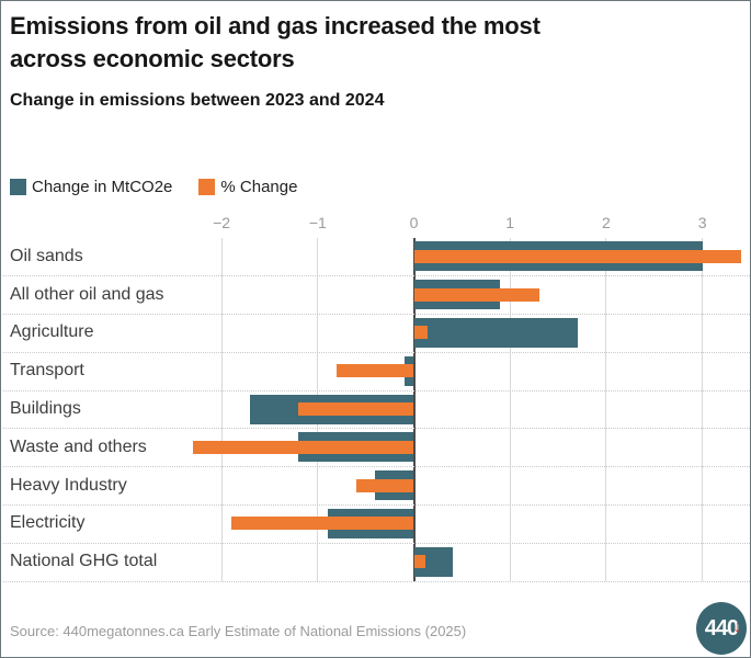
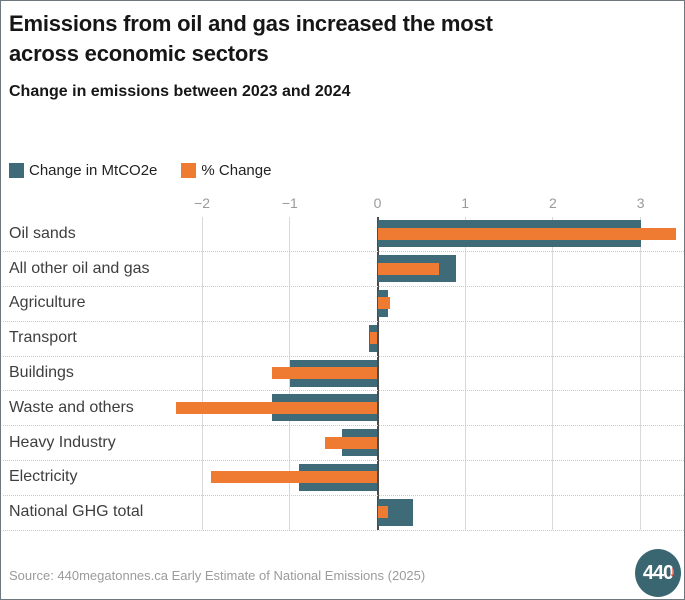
% Change/All other oil and gas: 1.3 -> 0.7
Change in MtCO2e/Agriculture: 1.7 -> 0.1
% Change/Transport: -0.8 -> -0.1
Change in MtCO2e/Buildings: -1.7 -> -1.0
